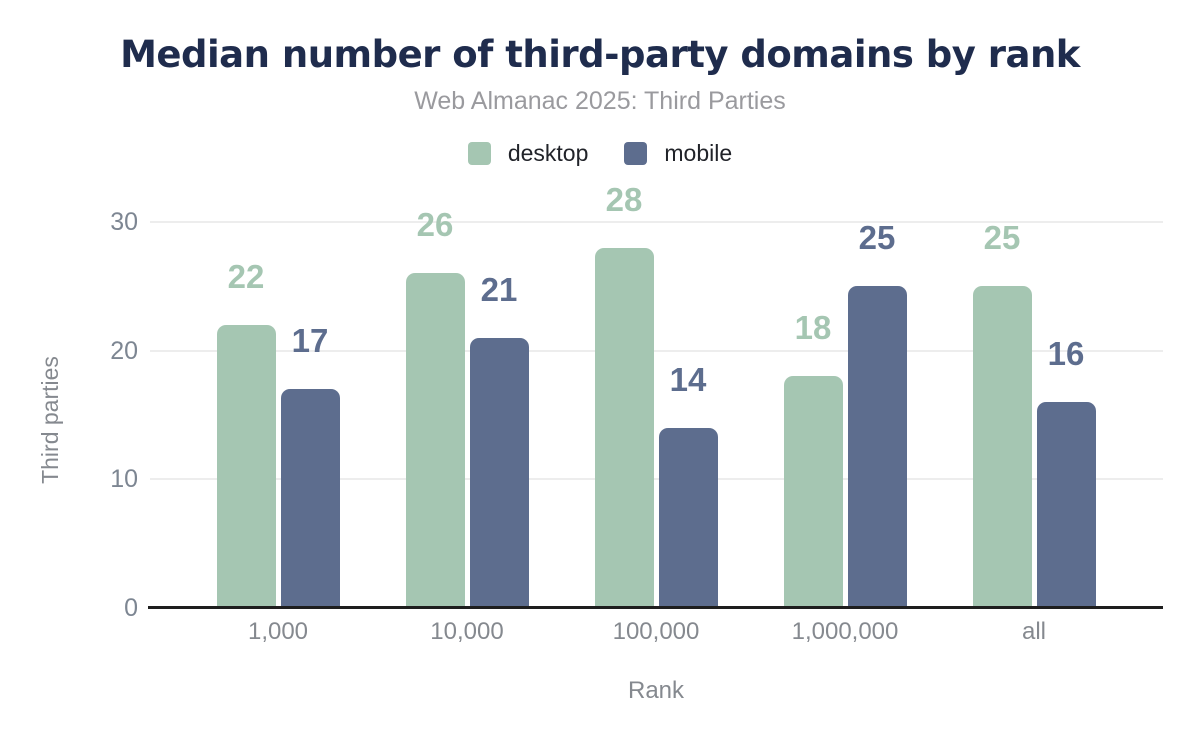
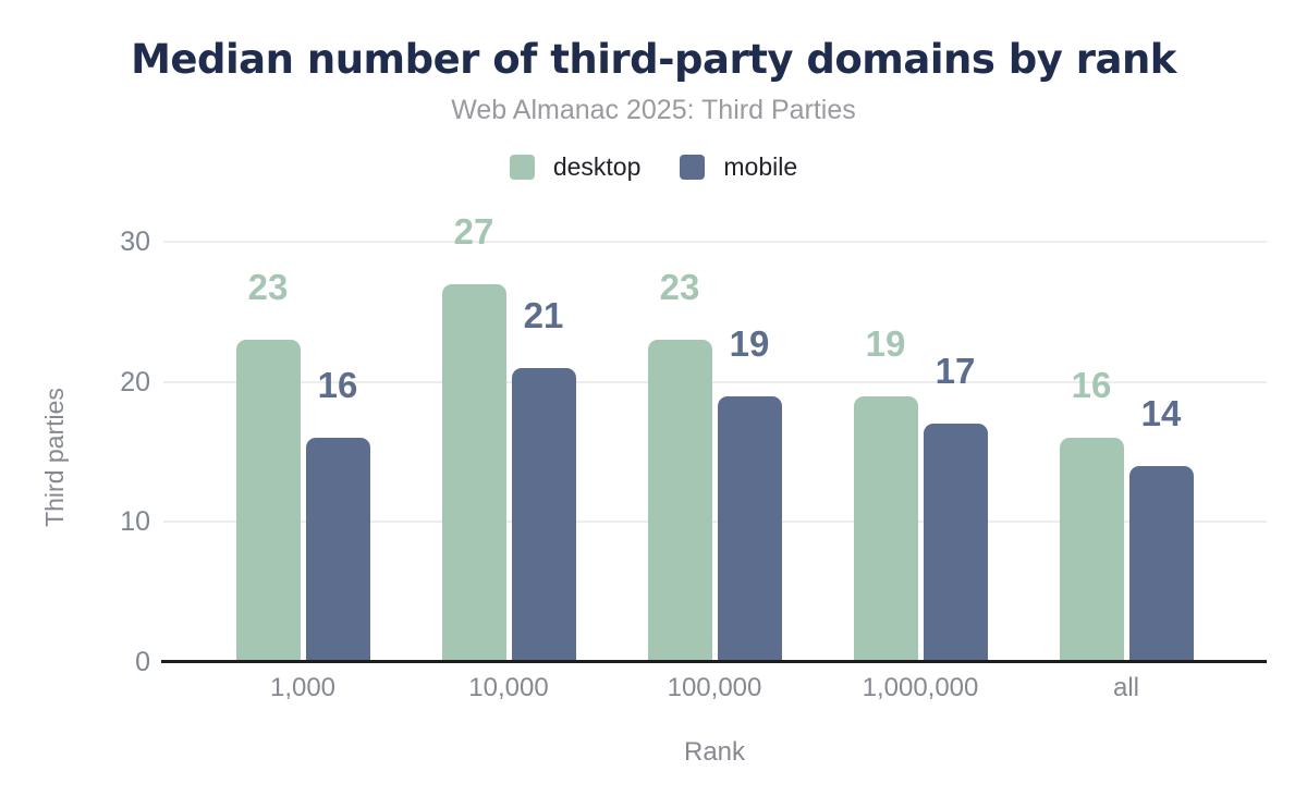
desktop/1,000: 22 -> 23
mobile/1,000: 17 -> 16
desktop/10,000: 26 -> 27
desktop/100,000: 28 -> 23
mobile/100,000: 14 -> 19
desktop/1,000,000: 18 -> 19
mobile/1,000,000: 25 -> 17
desktop/all: 25 -> 16
mobile/all: 16 -> 14
